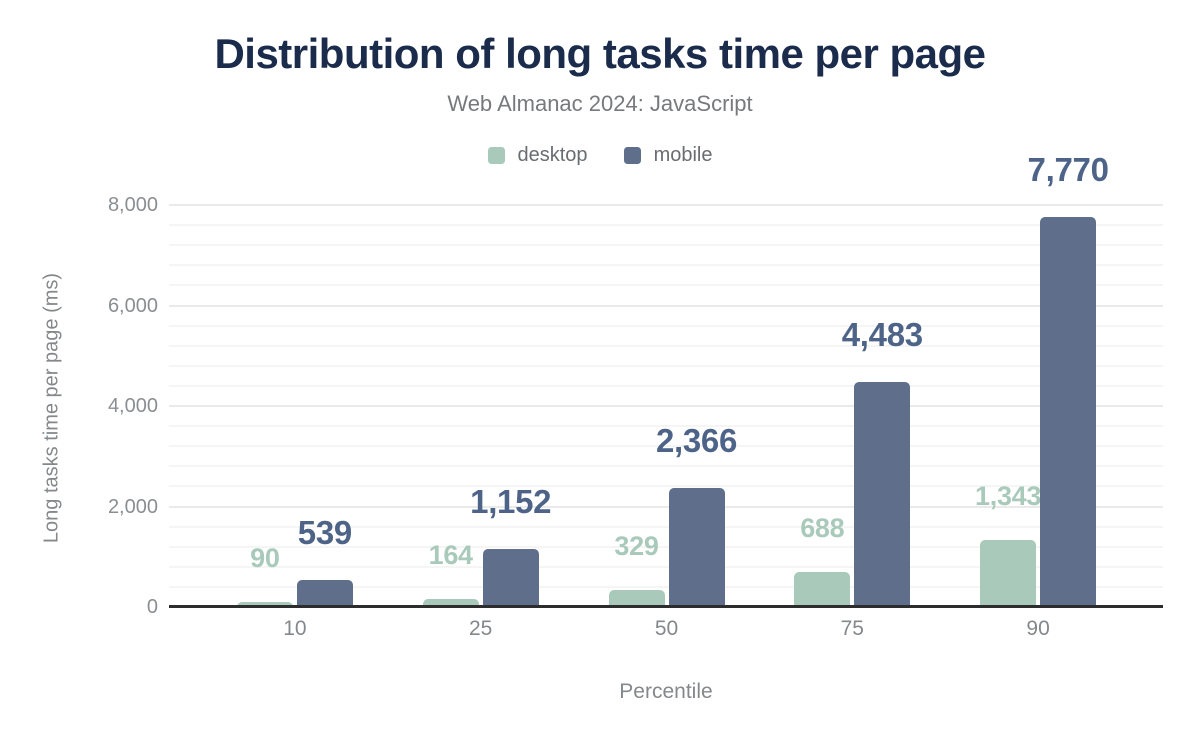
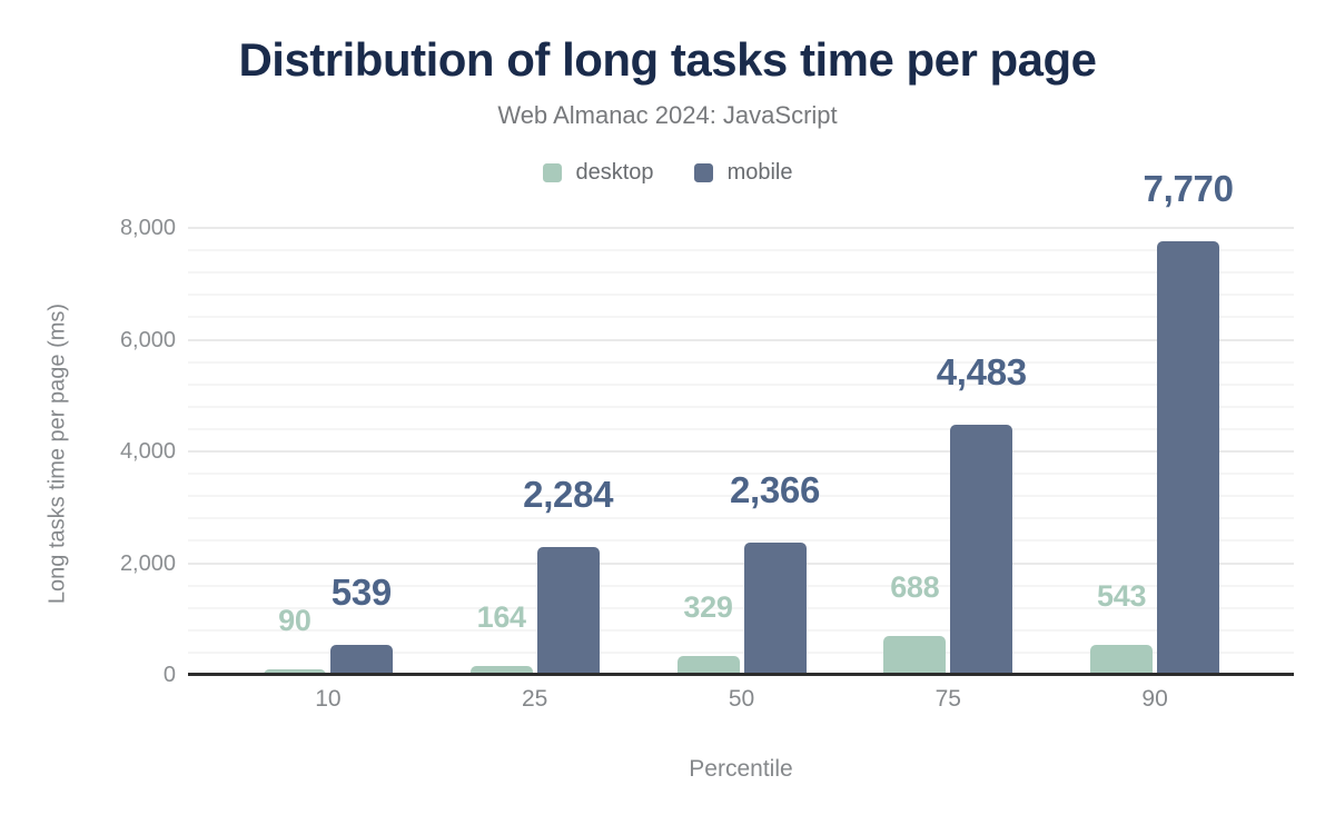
mobile/25: 1,152 -> 2,284
desktop/90: 1,343 -> 543
